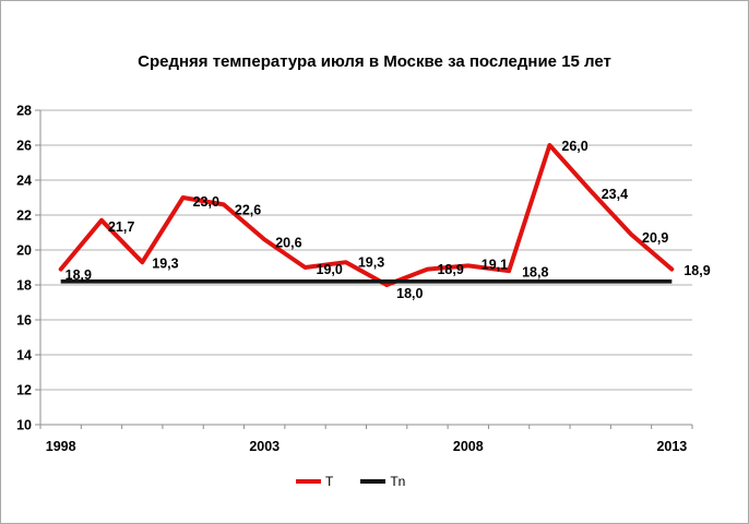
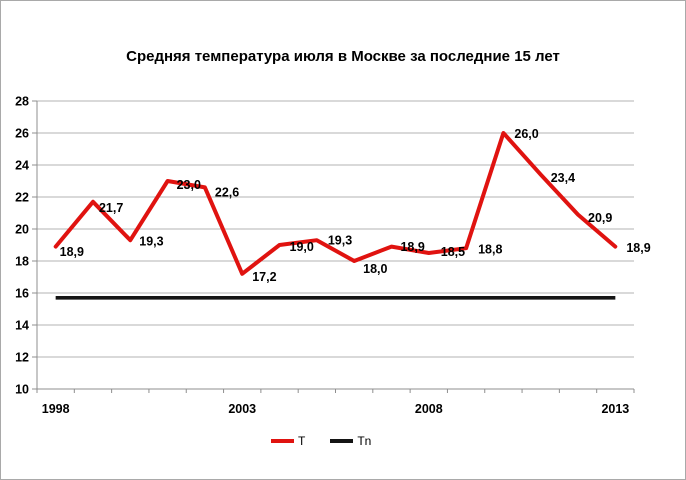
Tn/1998: 18.2 -> 15.7
T/2003: 20,6 -> 17,2
T/2008: 19,1 -> 18,5
Tn/2008: 18.2 -> 13.3
